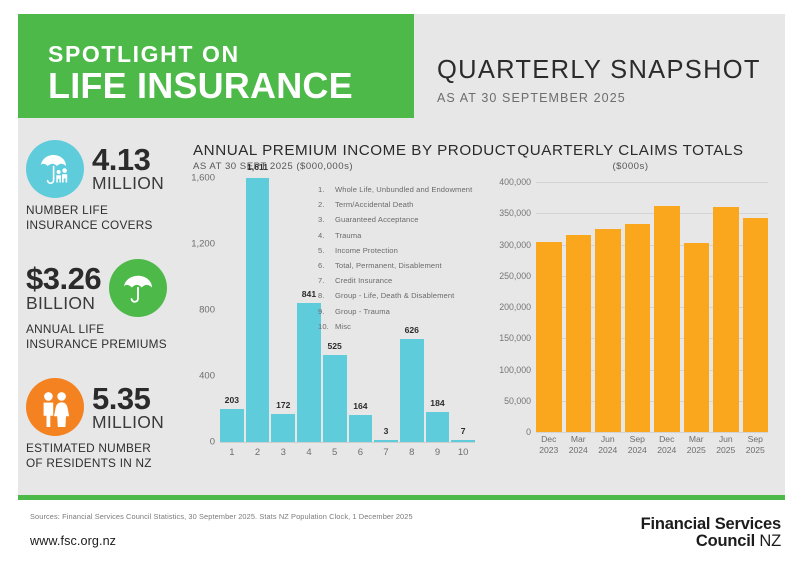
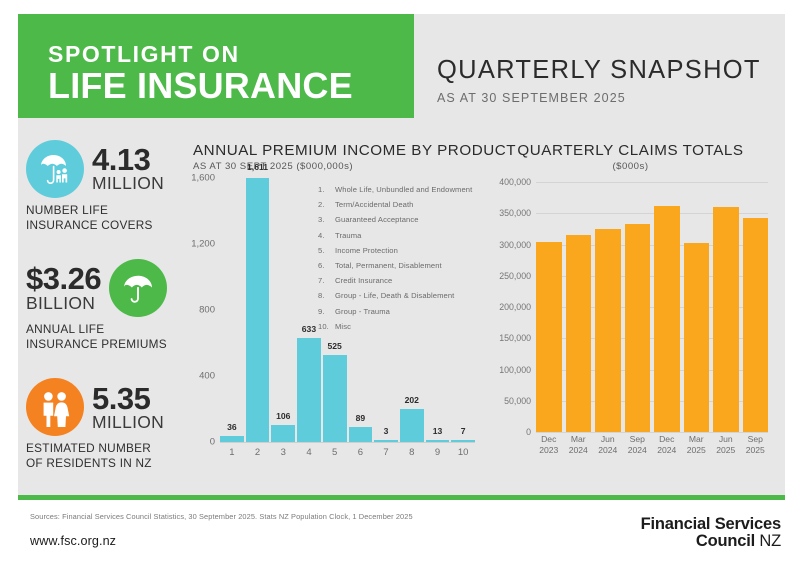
ANNUAL PREMIUM INCOME BY PRODUCT/1: 203 -> 36
ANNUAL PREMIUM INCOME BY PRODUCT/3: 172 -> 106
ANNUAL PREMIUM INCOME BY PRODUCT/4: 841 -> 633
ANNUAL PREMIUM INCOME BY PRODUCT/6: 164 -> 89
ANNUAL PREMIUM INCOME BY PRODUCT/8: 626 -> 202
ANNUAL PREMIUM INCOME BY PRODUCT/9: 184 -> 13
